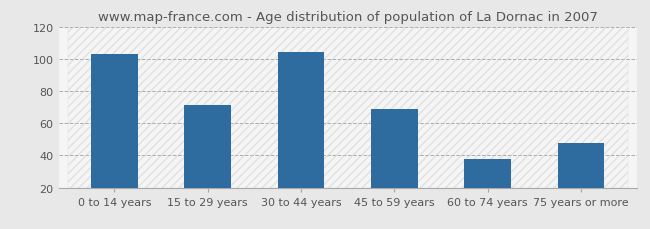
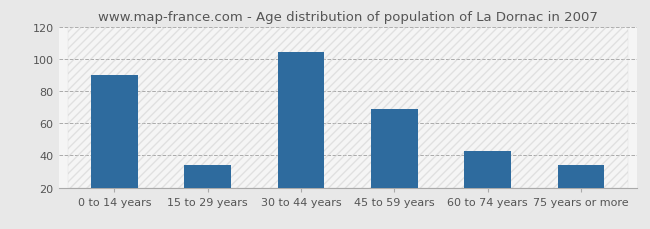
0 to 14 years: 103 -> 90
15 to 29 years: 71 -> 34
60 to 74 years: 38 -> 43
75 years or more: 48 -> 34
